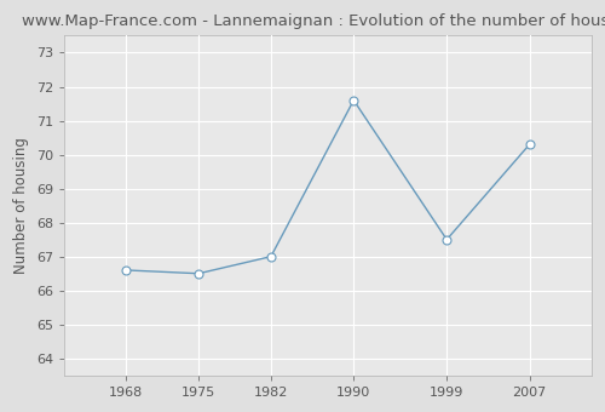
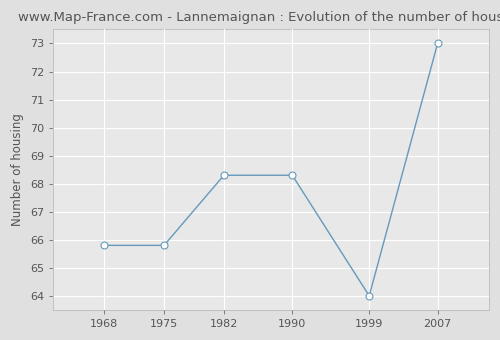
1968: 66.6 -> 65.8
1975: 66.5 -> 65.8
1982: 67.0 -> 68.3
1990: 71.6 -> 68.3
1999: 67.5 -> 64.0
2007: 70.3 -> 73.0
